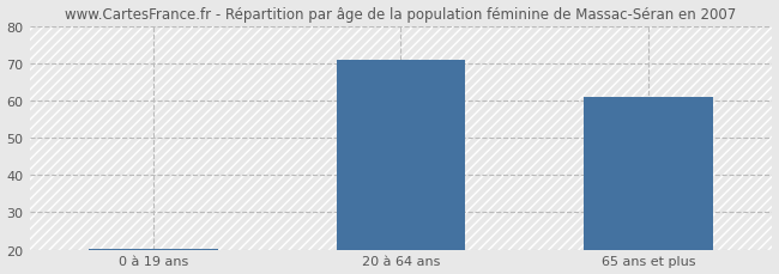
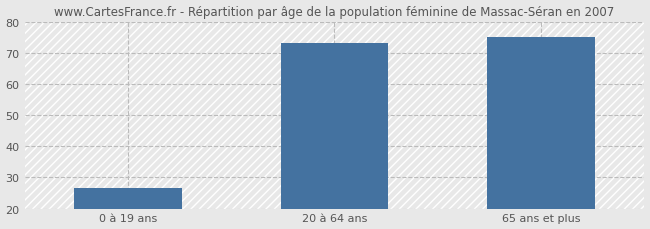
0 à 19 ans: 20.3 -> 26.5
20 à 64 ans: 71.0 -> 73.0
65 ans et plus: 61.0 -> 75.0
